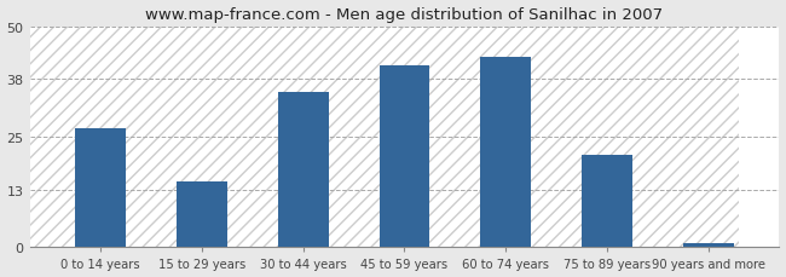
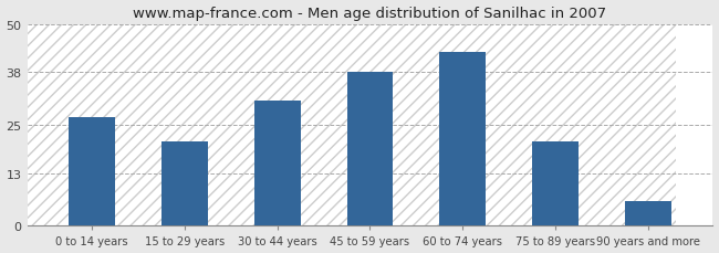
15 to 29 years: 15 -> 21
30 to 44 years: 35 -> 31
45 to 59 years: 41 -> 38
90 years and more: 1 -> 6
